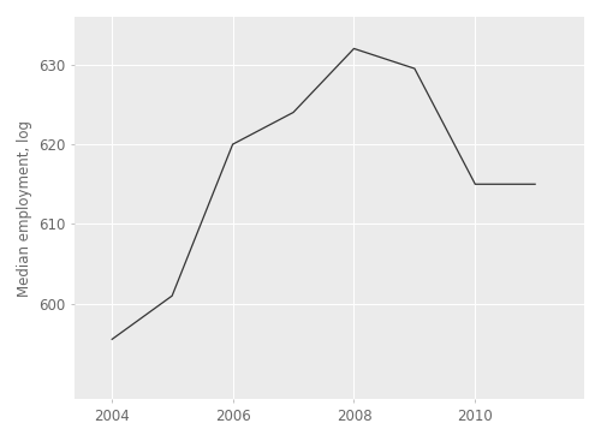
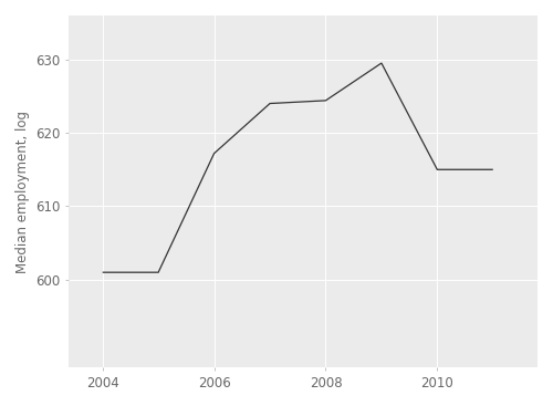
2004: 595.5 -> 601.0
2006: 620.0 -> 617.2
2008: 632.0 -> 624.4
